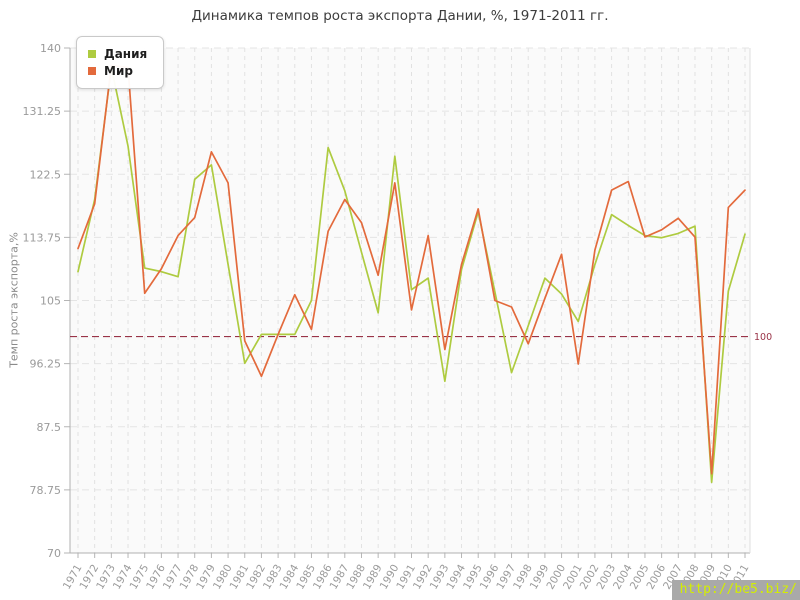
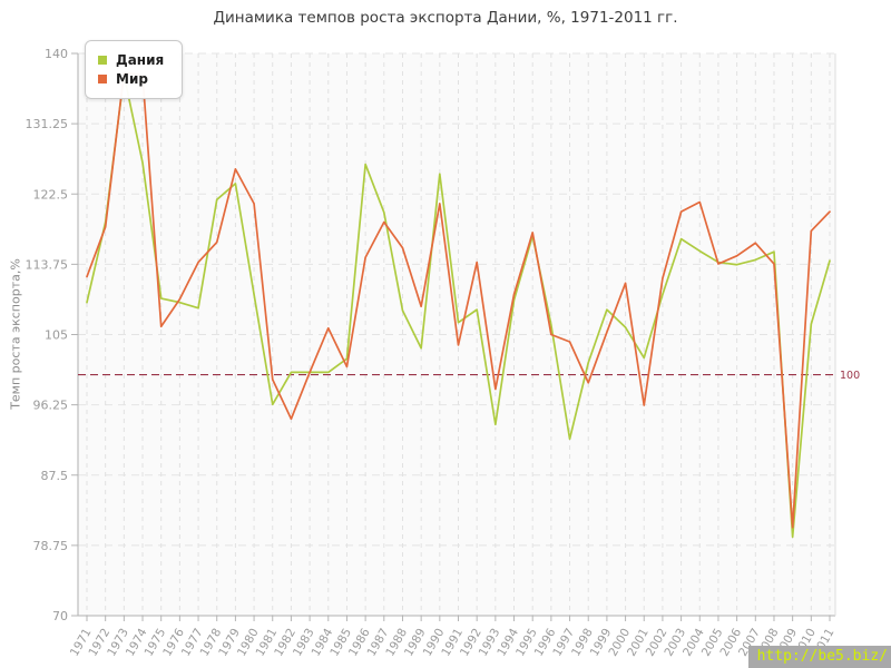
Дания/1985: 105 -> 102
Дания/1988: 112 -> 108
Дания/1997: 95 -> 92
